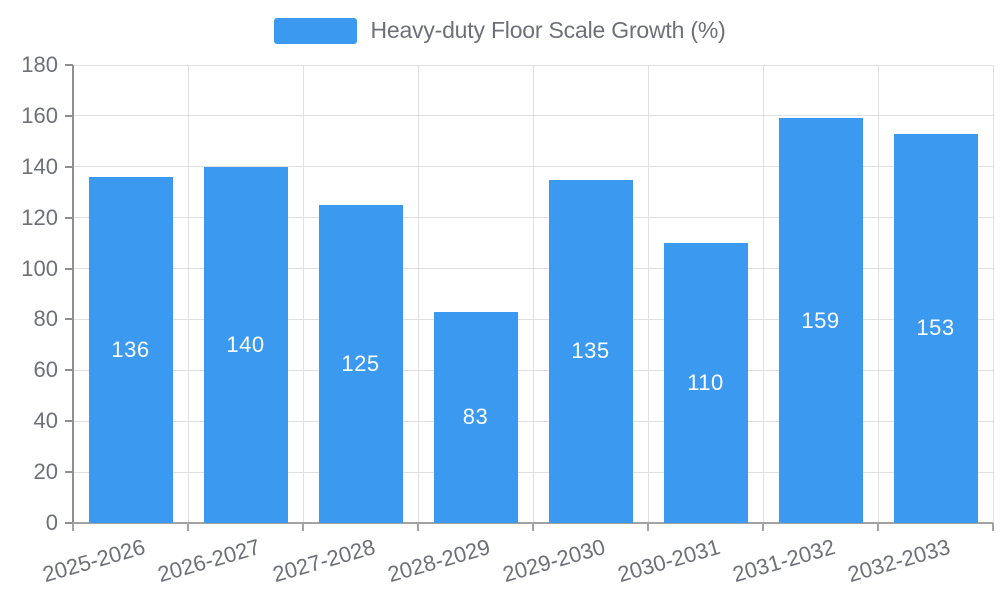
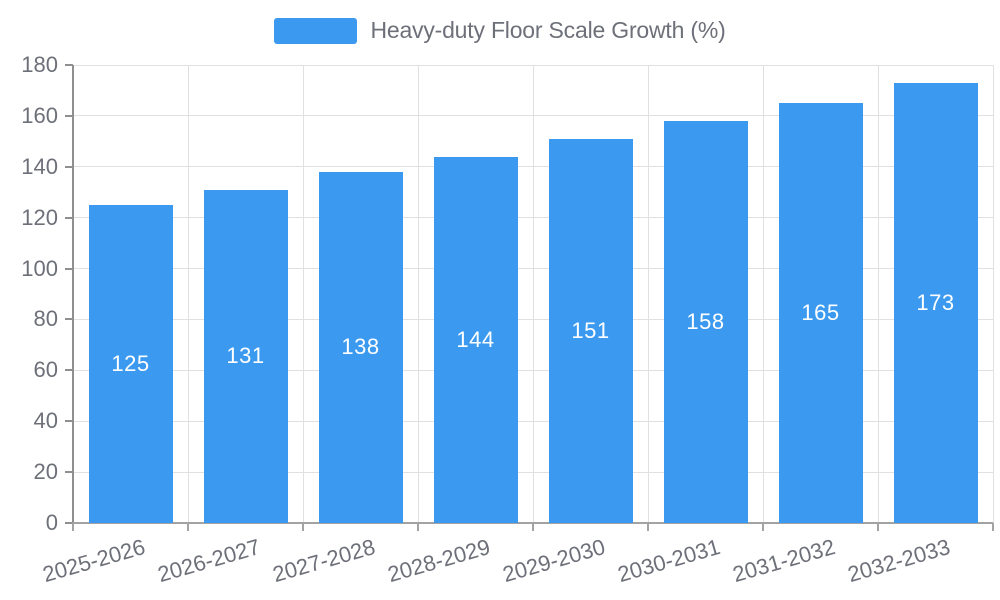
2025-2026: 136 -> 125
2026-2027: 140 -> 131
2027-2028: 125 -> 138
2028-2029: 83 -> 144
2029-2030: 135 -> 151
2030-2031: 110 -> 158
2031-2032: 159 -> 165
2032-2033: 153 -> 173
